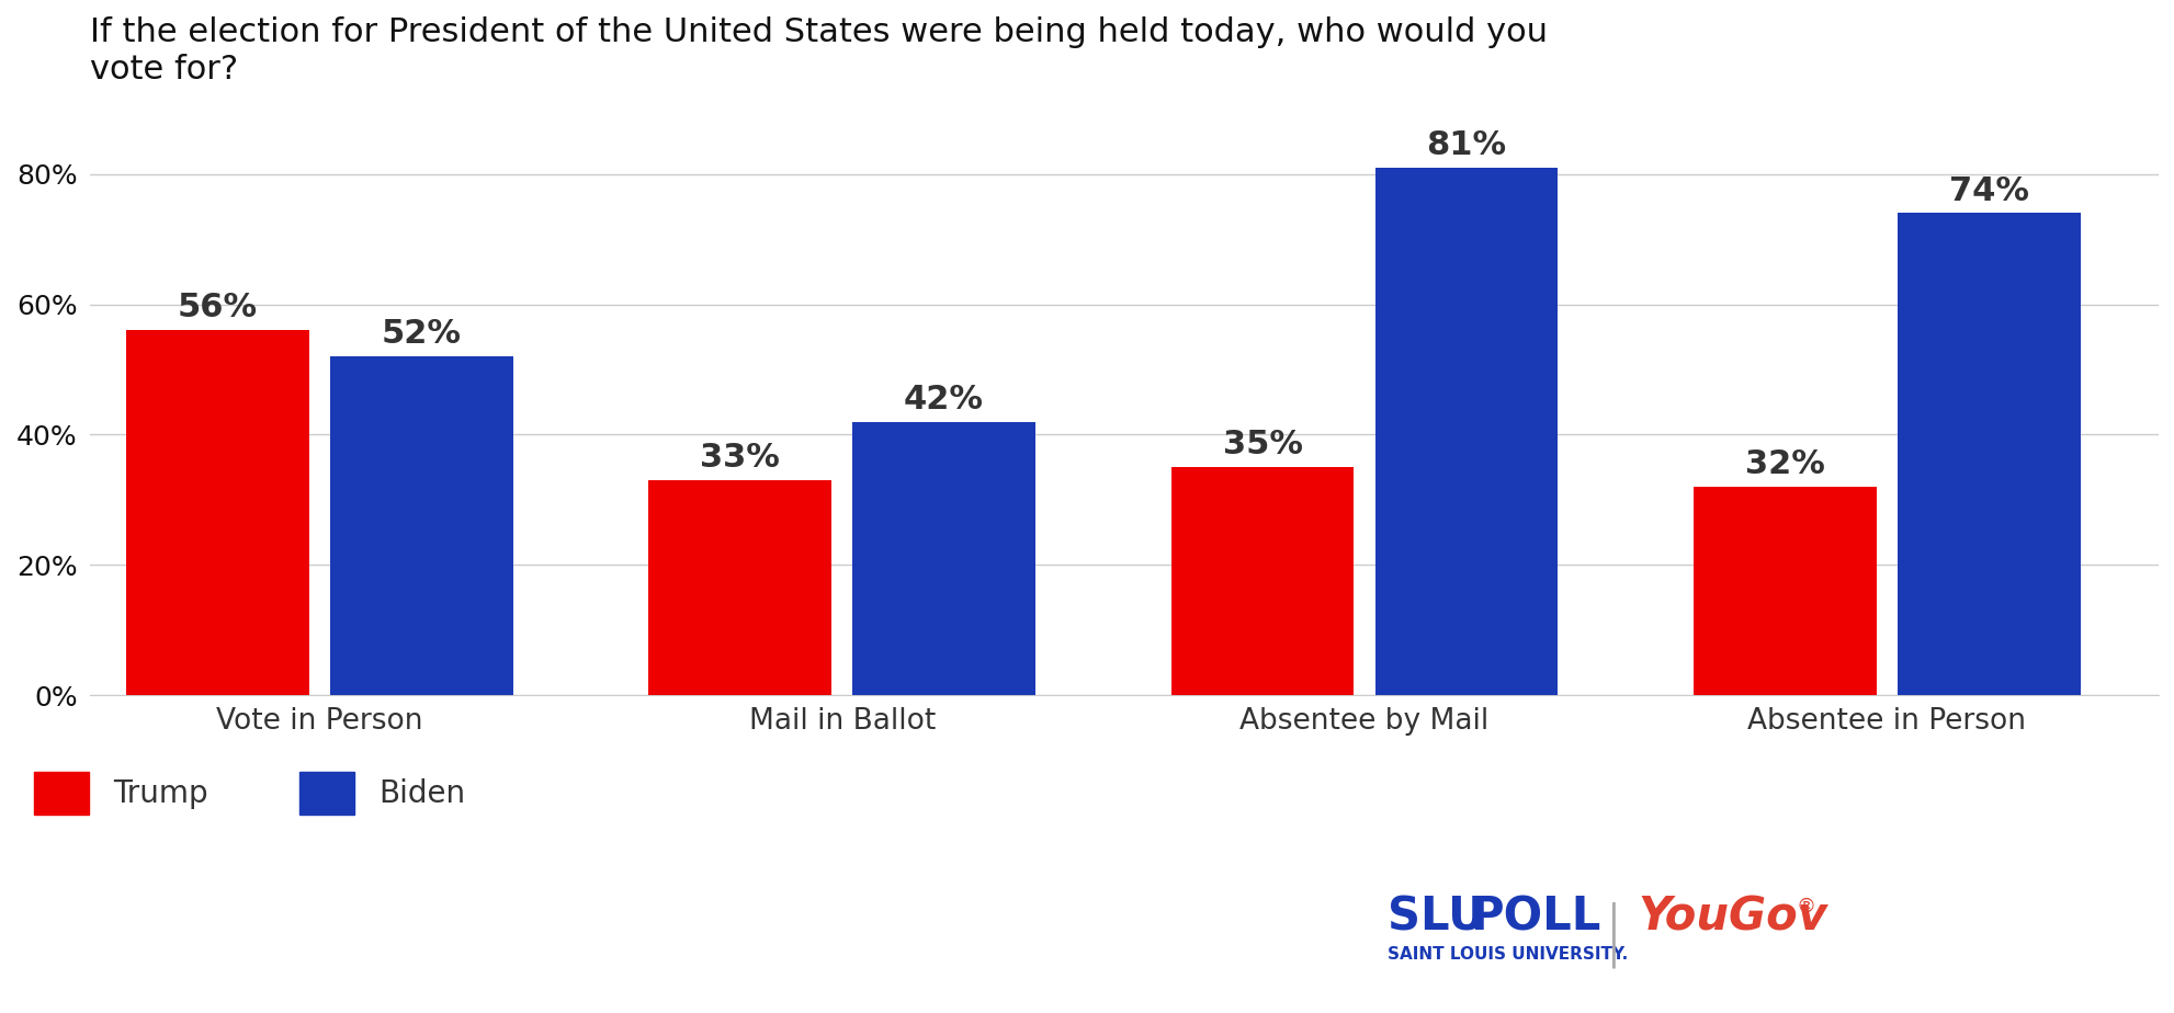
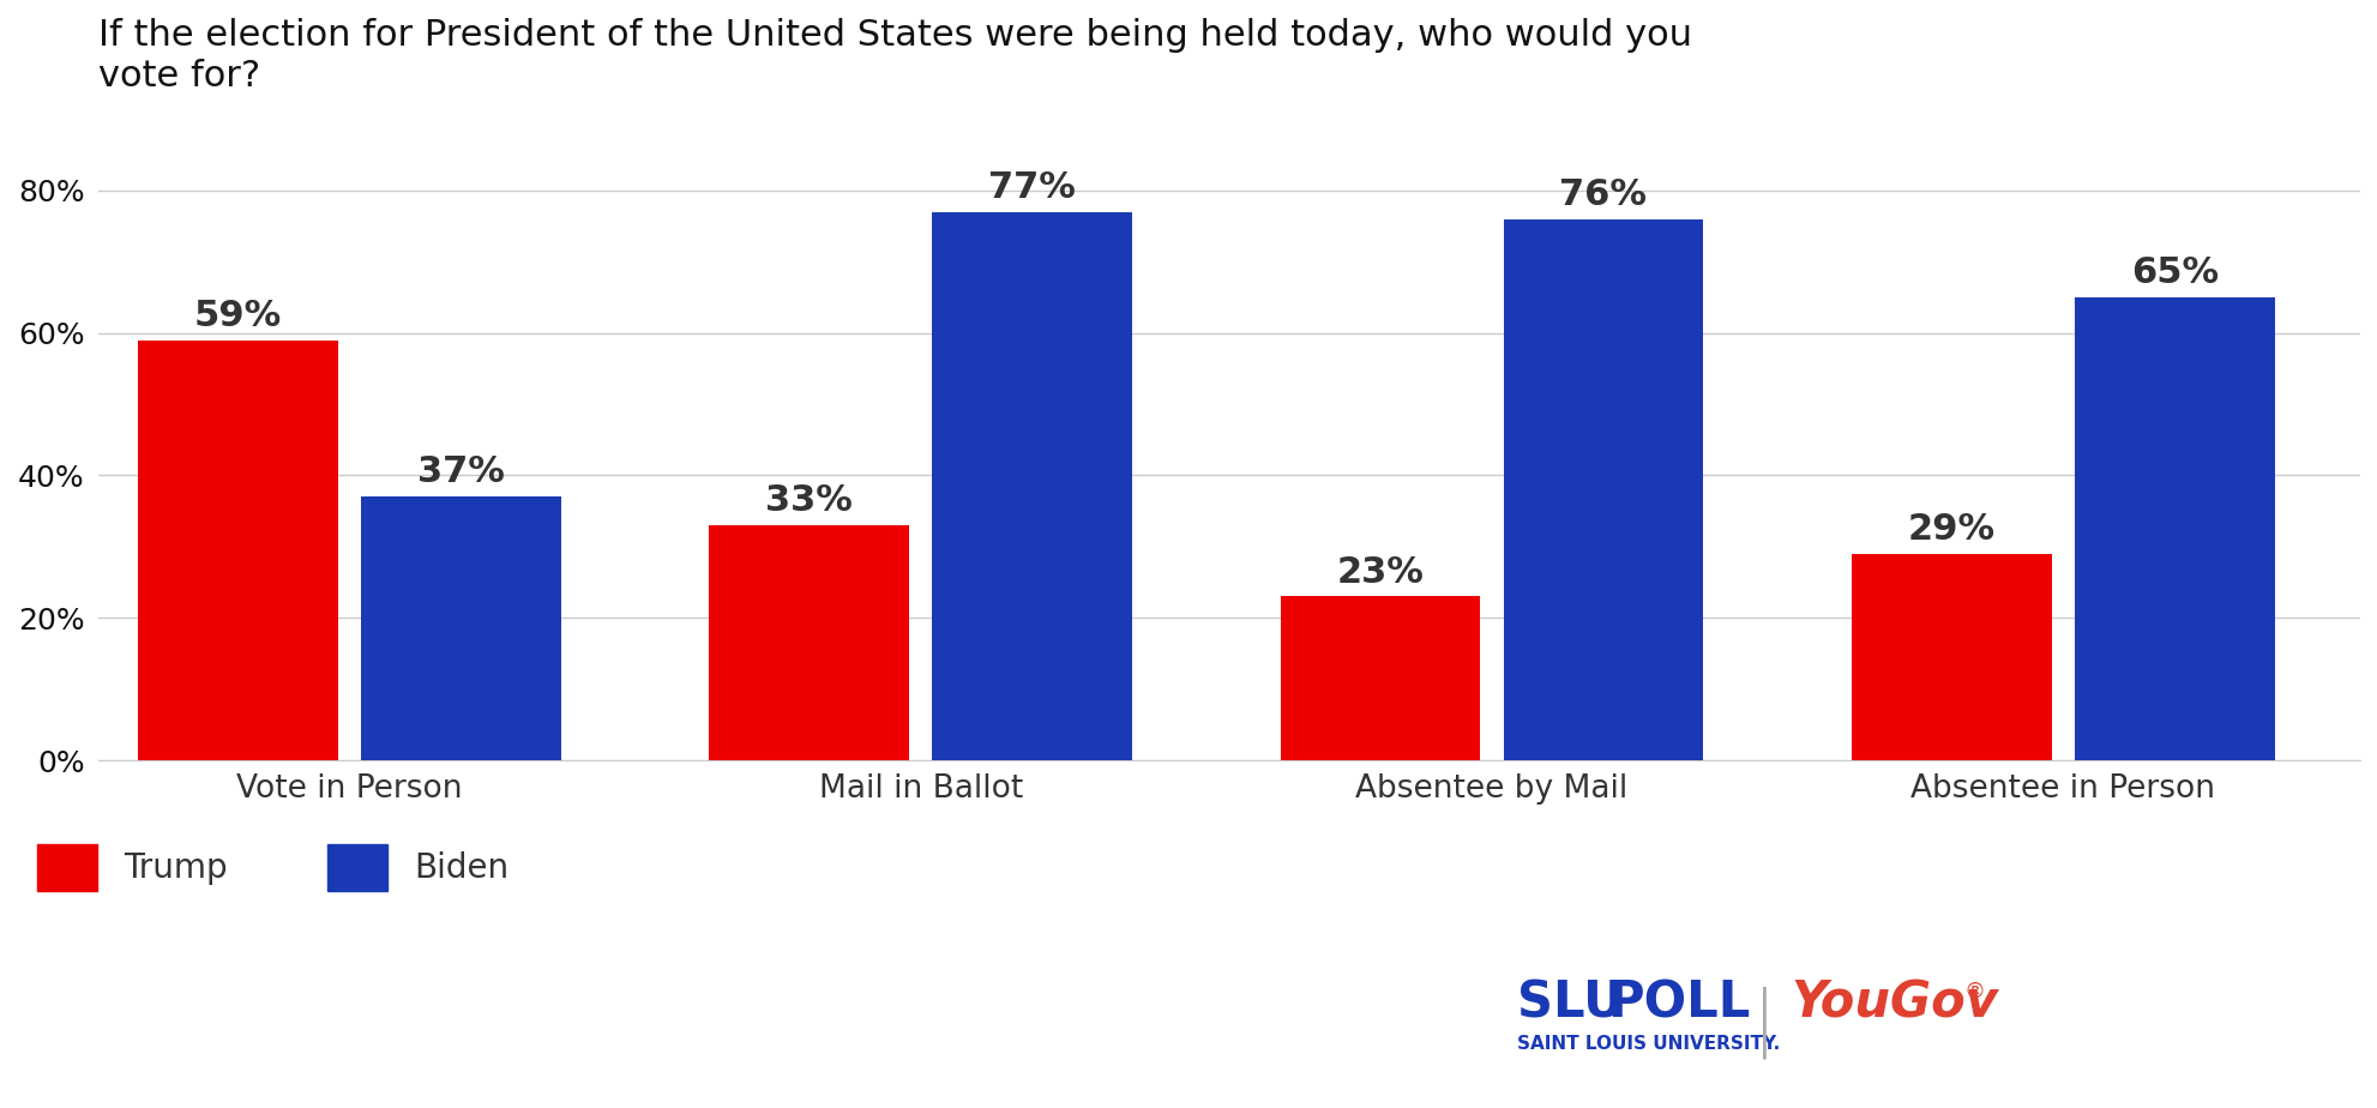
Trump/Vote in Person: 56% -> 59%
Biden/Vote in Person: 52% -> 37%
Biden/Mail in Ballot: 42% -> 77%
Trump/Absentee by Mail: 35% -> 23%
Biden/Absentee by Mail: 81% -> 76%
Trump/Absentee in Person: 32% -> 29%
Biden/Absentee in Person: 74% -> 65%
